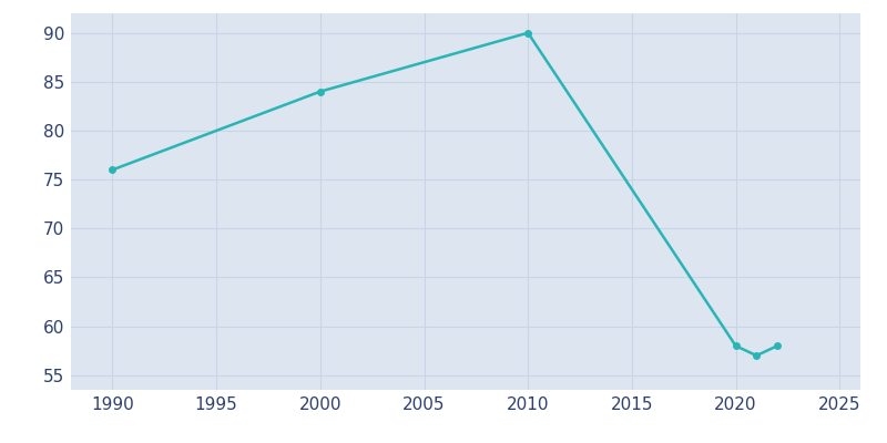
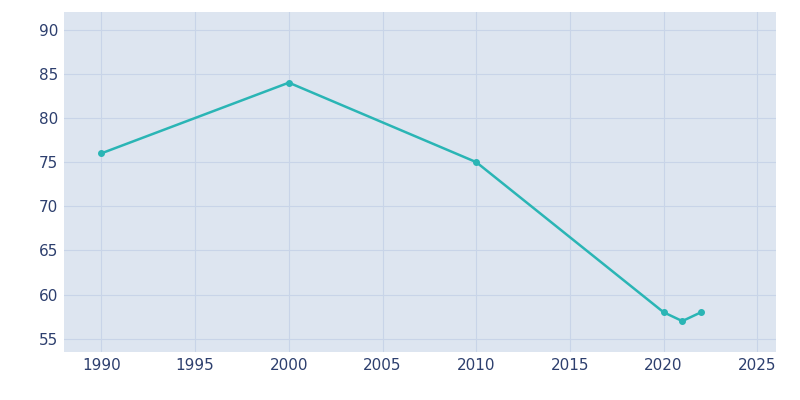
2010: 90 -> 75
